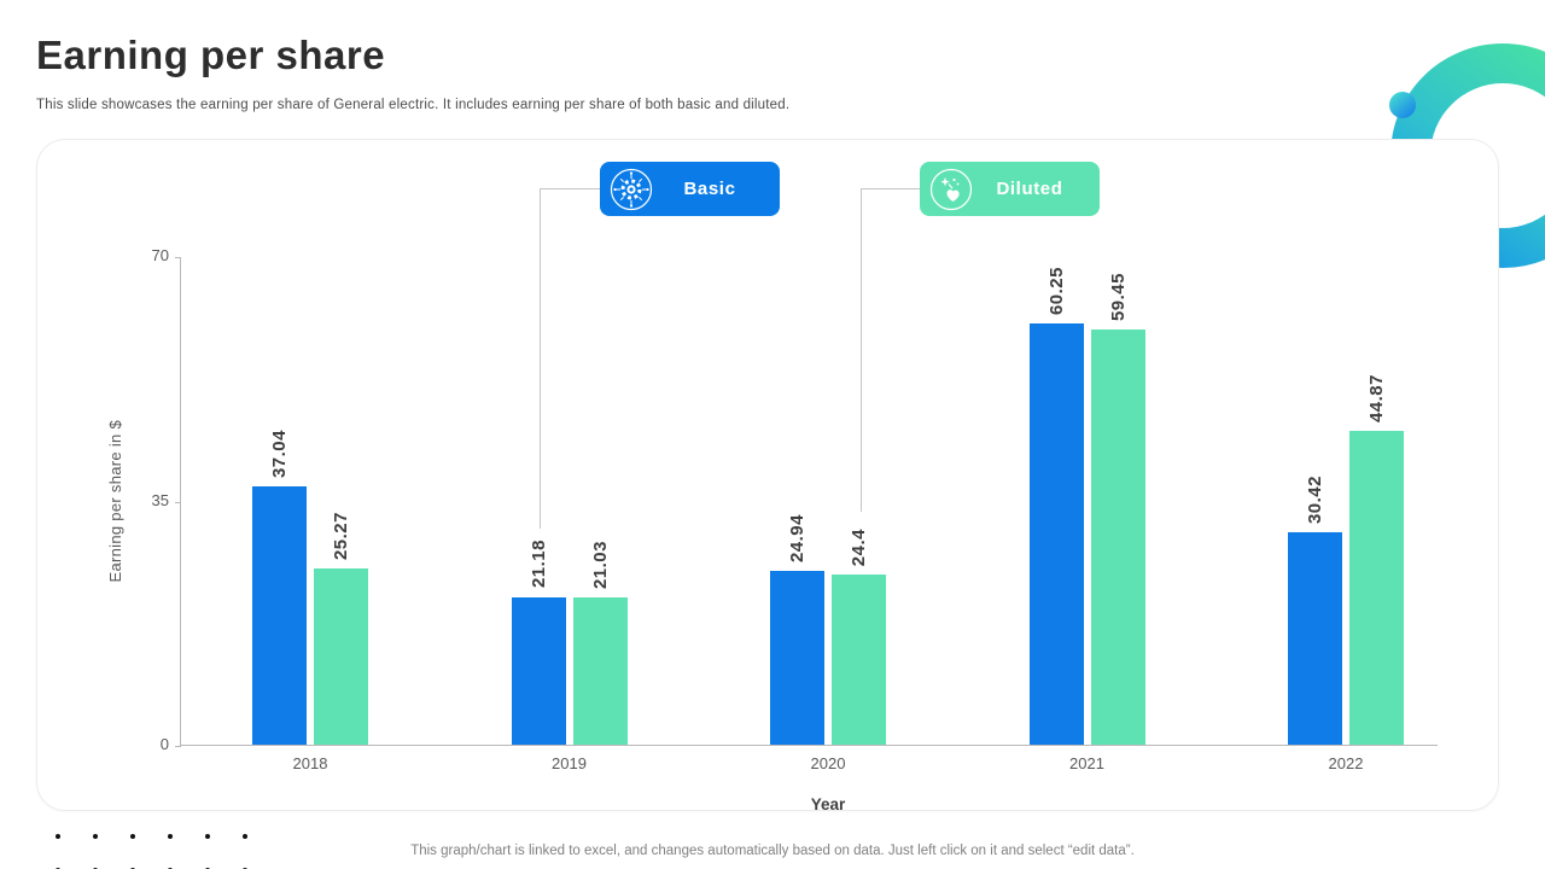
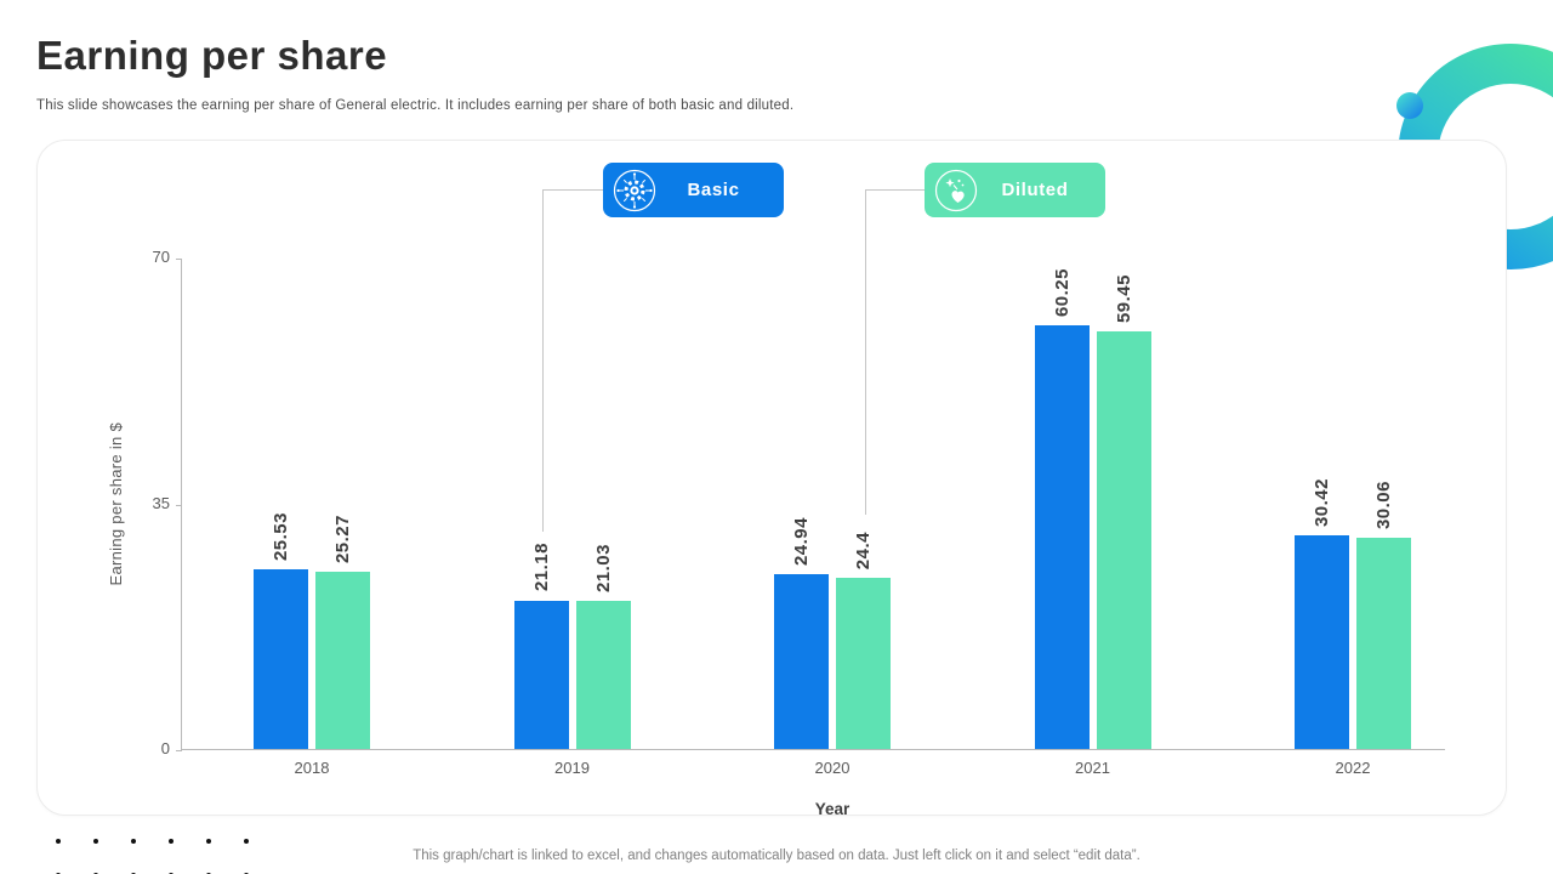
Basic/2018: 37.04 -> 25.53
Diluted/2022: 44.87 -> 30.06
